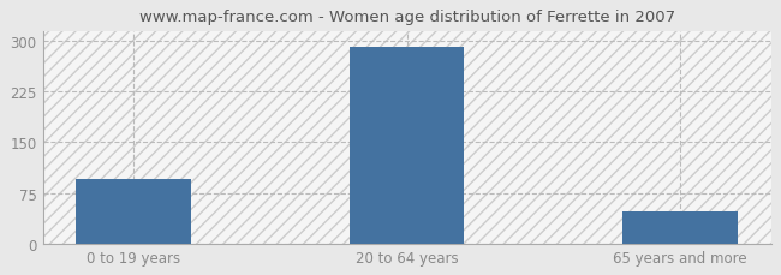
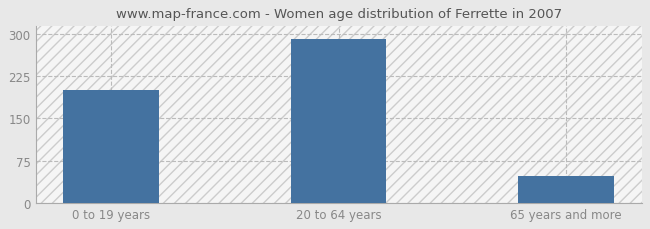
0 to 19 years: 96 -> 200
